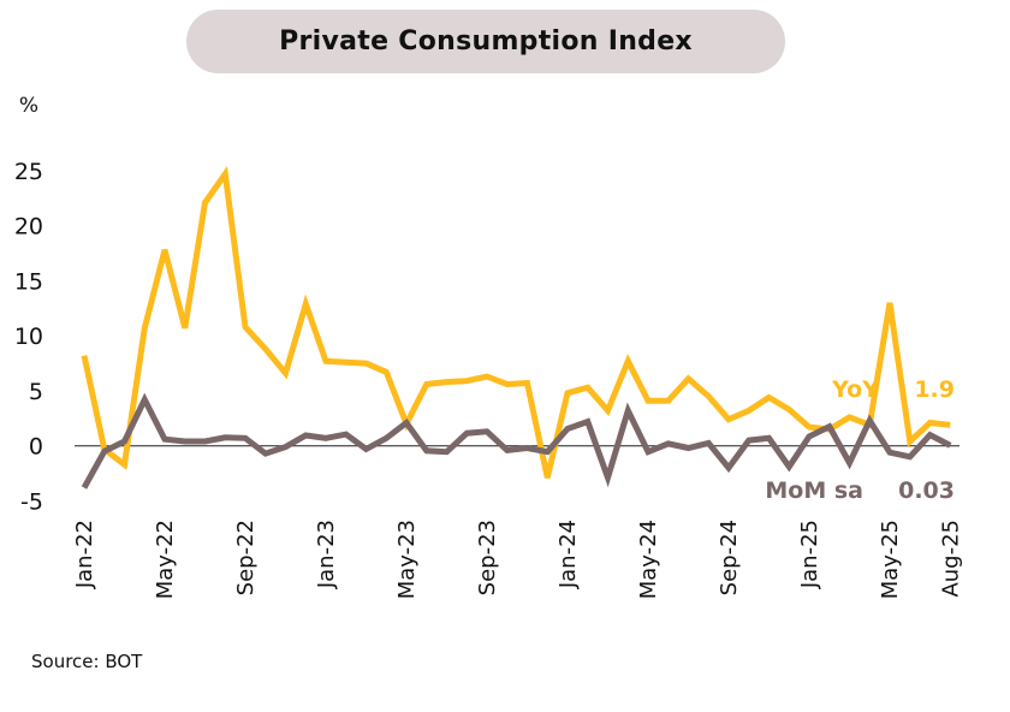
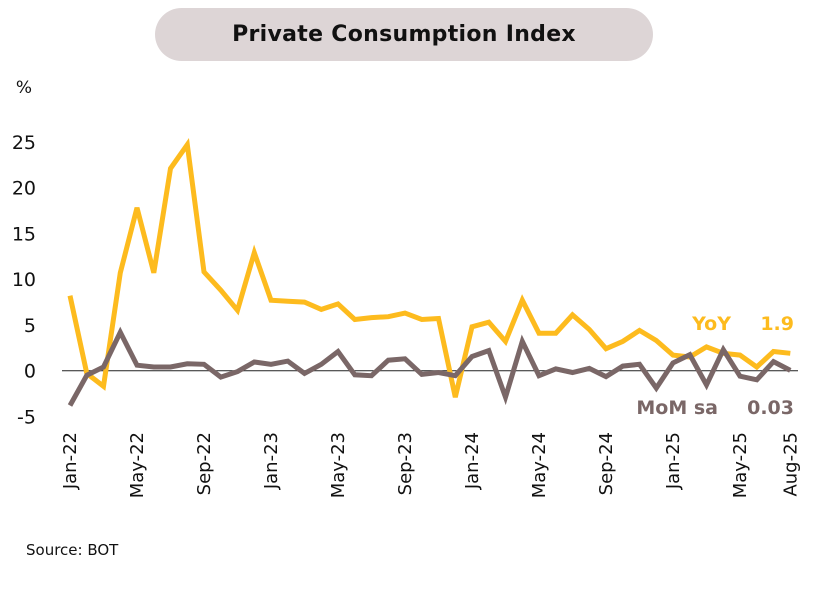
YoY/May-23: 2 -> 7
MoM sa/Sep-24: -2 -> -1
YoY/May-25: 13 -> 2
